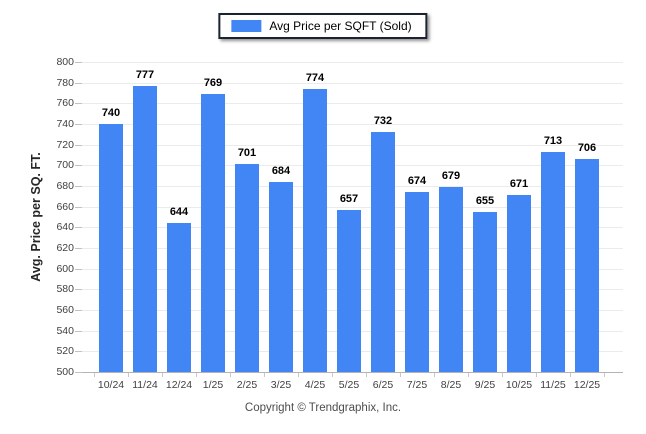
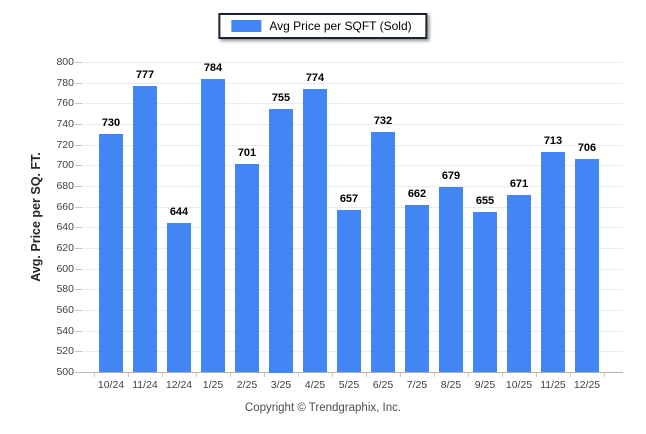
10/24: 740 -> 730
1/25: 769 -> 784
3/25: 684 -> 755
7/25: 674 -> 662
